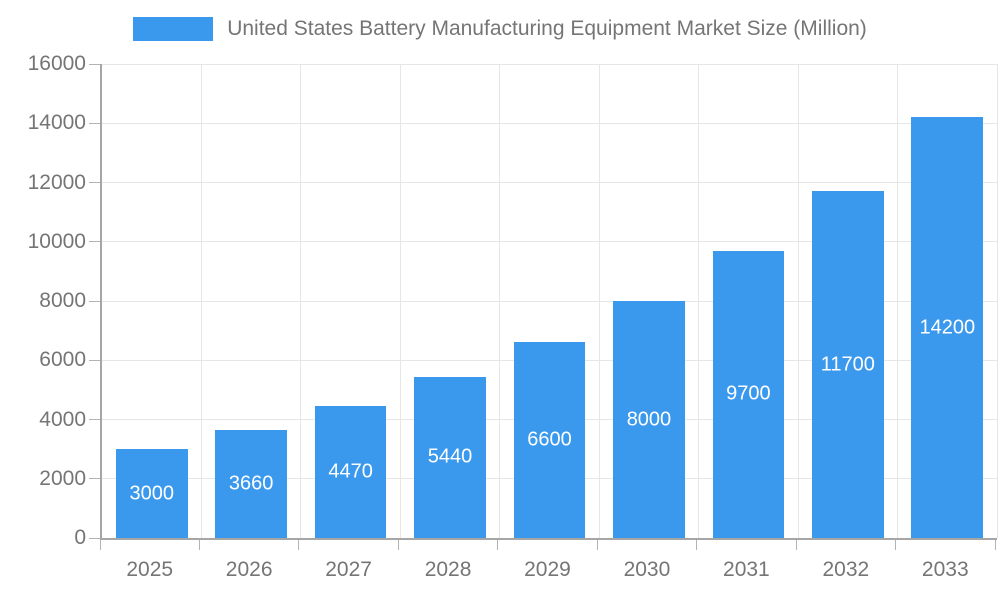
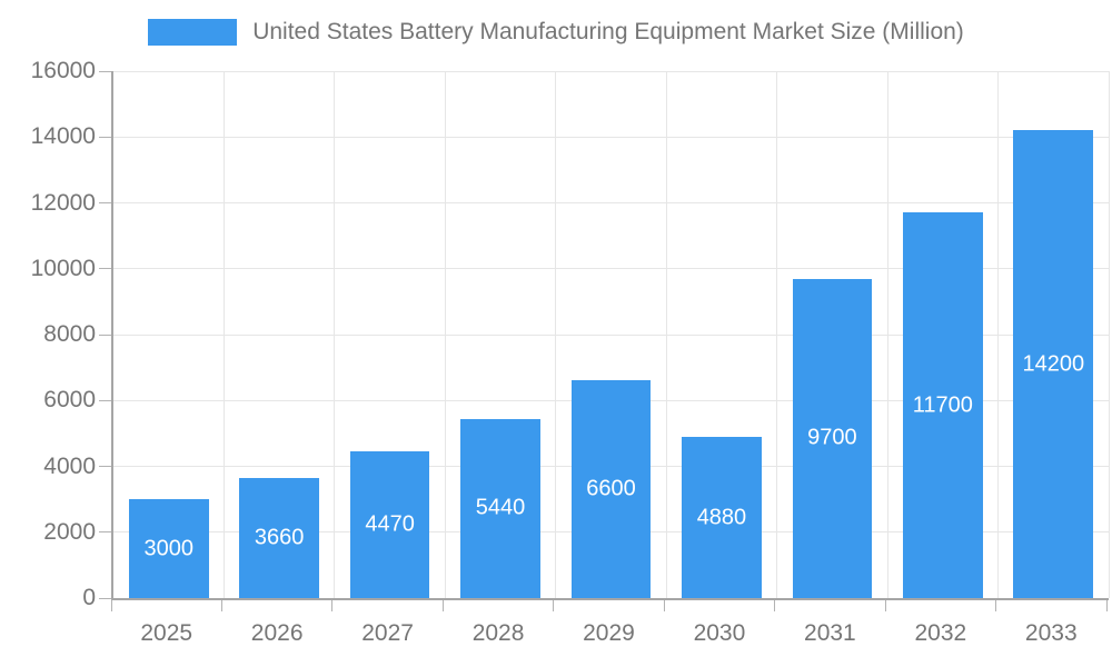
2030: 8000 -> 4880
